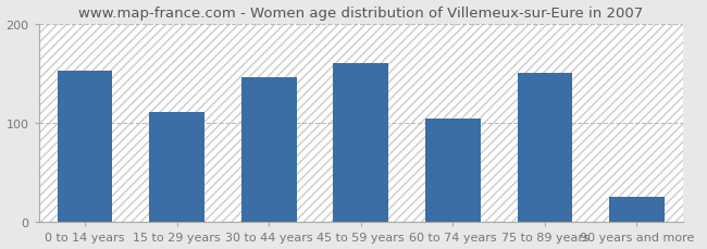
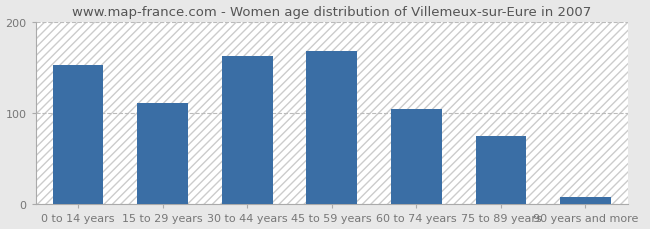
30 to 44 years: 146 -> 162
45 to 59 years: 160 -> 168
75 to 89 years: 150 -> 75
90 years and more: 26 -> 8
